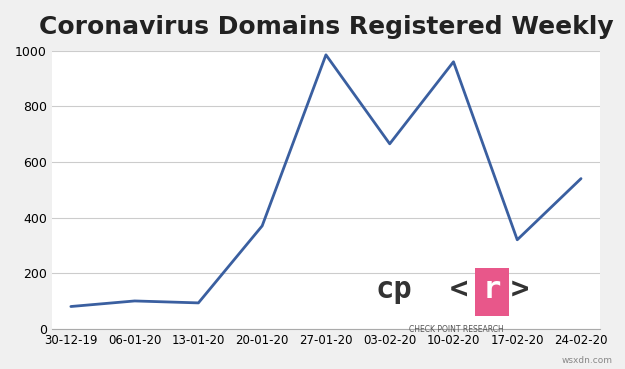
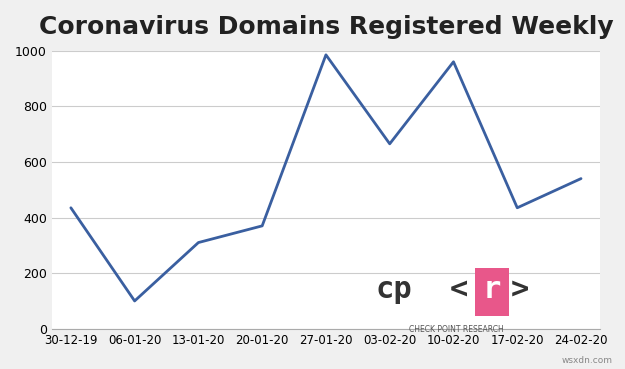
30-12-19: 80 -> 435
13-01-20: 93 -> 310
17-02-20: 320 -> 435
